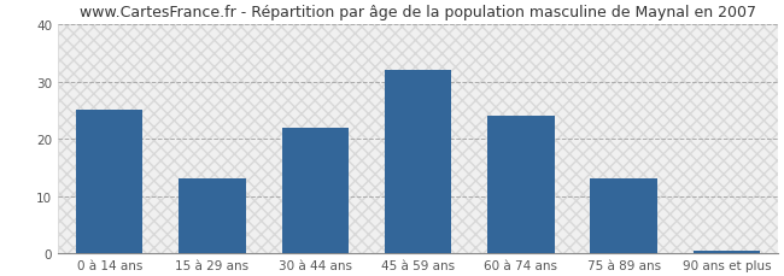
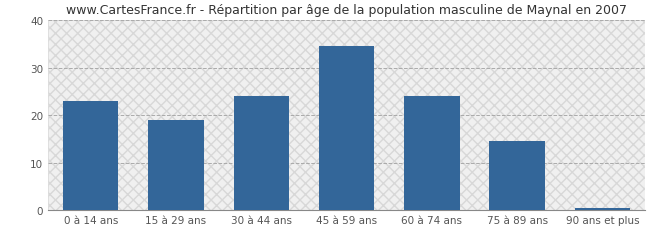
0 à 14 ans: 25.0 -> 23.0
15 à 29 ans: 13.0 -> 19.0
30 à 44 ans: 22.0 -> 24.0
45 à 59 ans: 32.0 -> 34.5
75 à 89 ans: 13.0 -> 14.5
